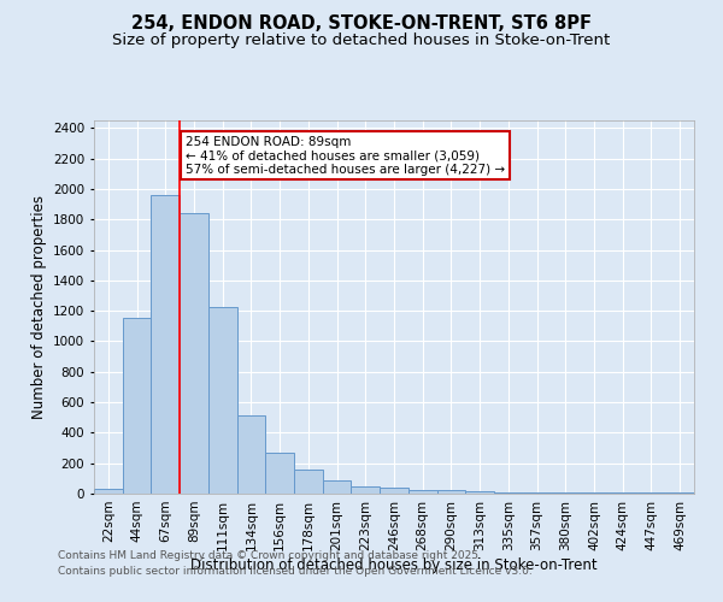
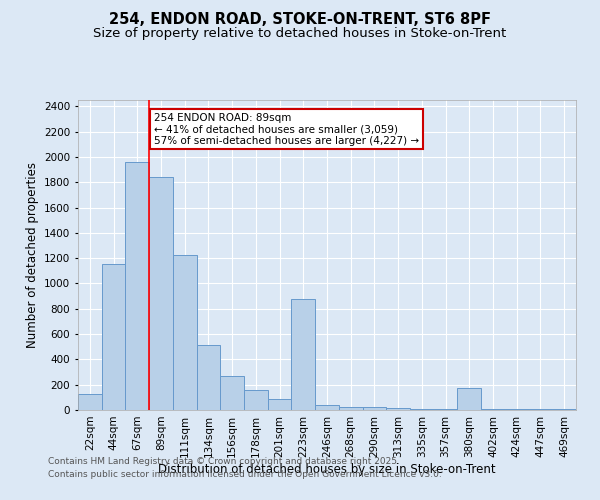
22sqm: 30 -> 130
223sqm: 50 -> 880
380sqm: 0 -> 170
